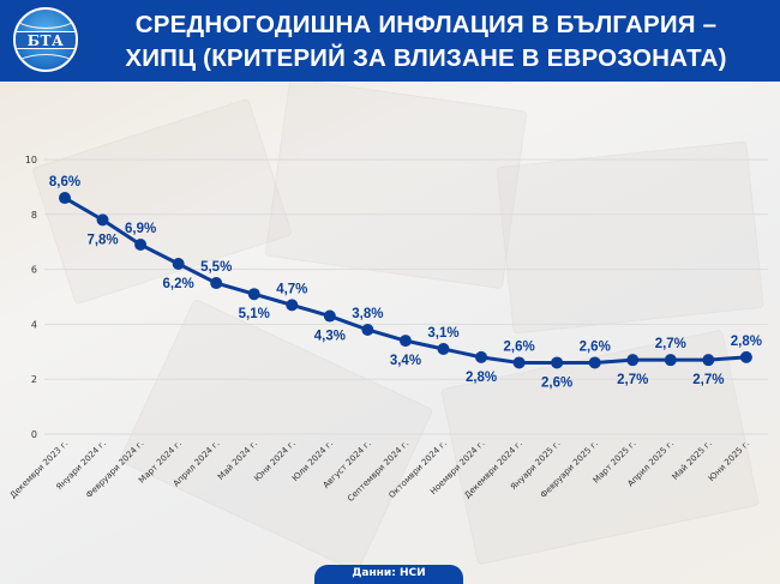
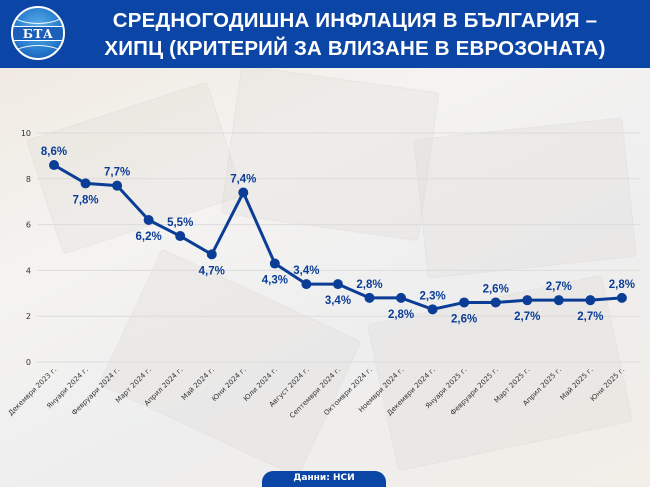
Февруари 2024 г.: 6,9% -> 7,7%
Май 2024 г.: 5,1% -> 4,7%
Юни 2024 г.: 4,7% -> 7,4%
Август 2024 г.: 3,8% -> 3,4%
Октомври 2024 г.: 3,1% -> 2,8%
Декември 2024 г.: 2,6% -> 2,3%
